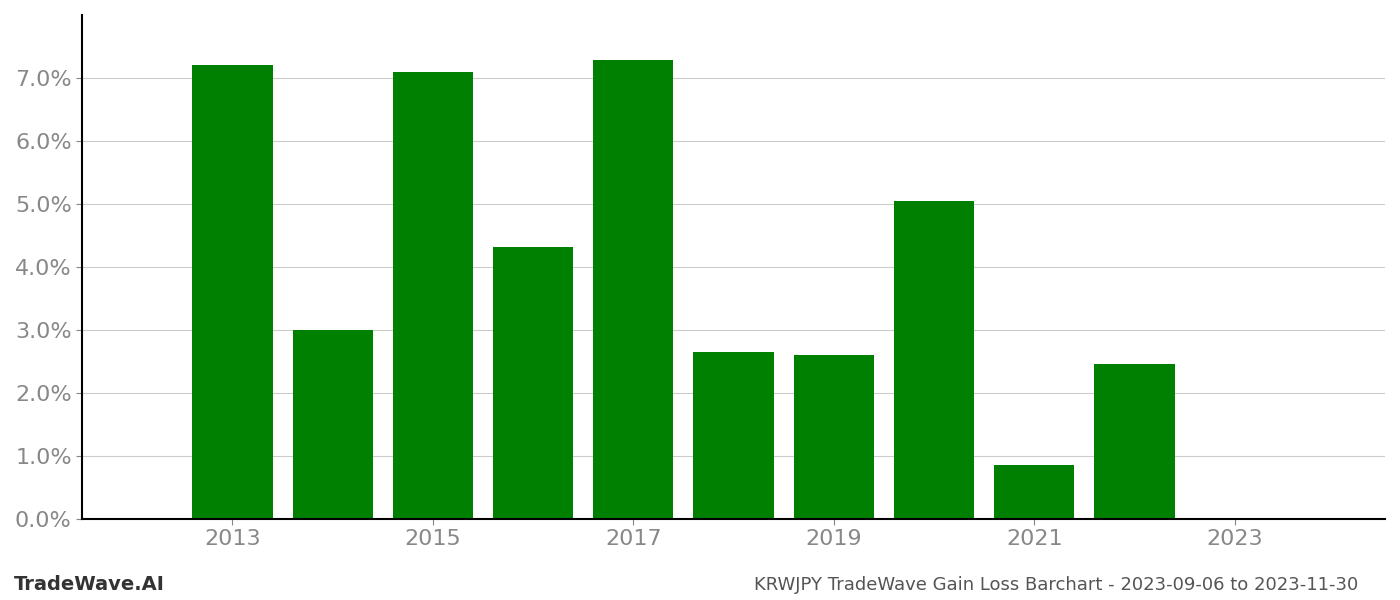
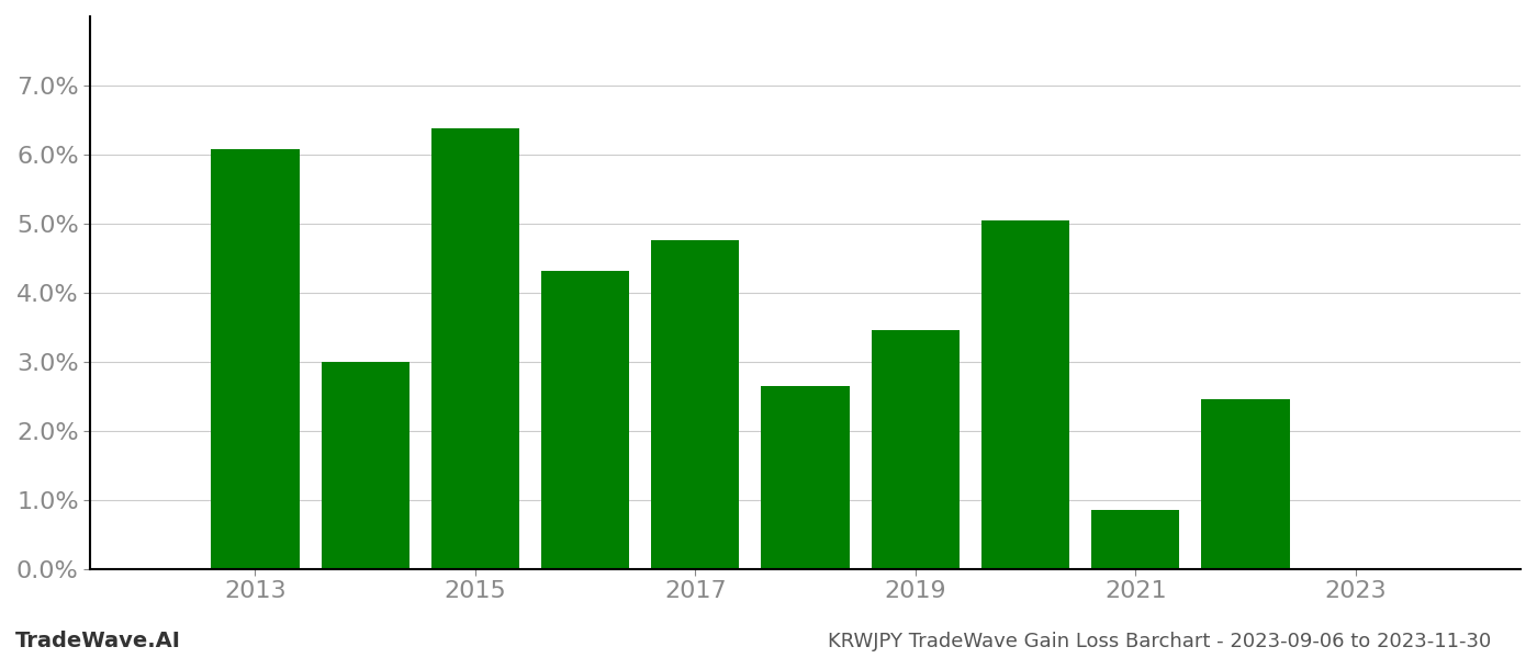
2013: 7.20% -> 6.08%
2015: 7.10% -> 6.38%
2017: 7.28% -> 4.76%
2019: 2.60% -> 3.46%
